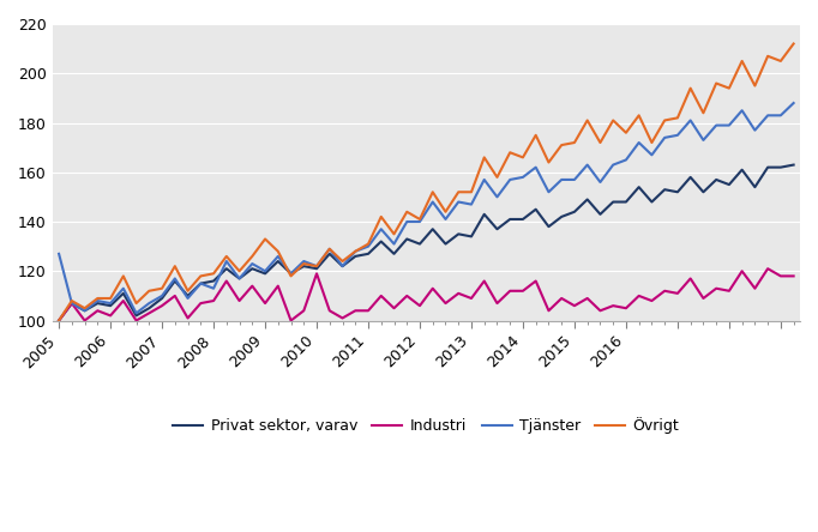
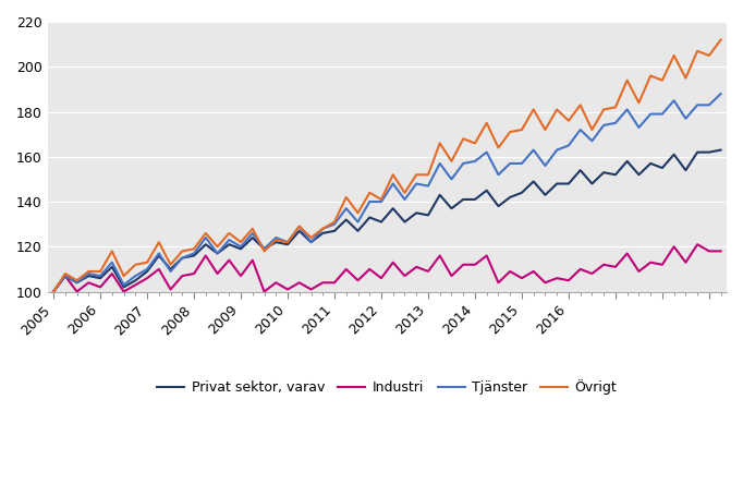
Tjänster/2005: 127 -> 100
Tjänster/2008: 113 -> 117
Övrigt/2009: 133 -> 122
Industri/2010: 119 -> 101
